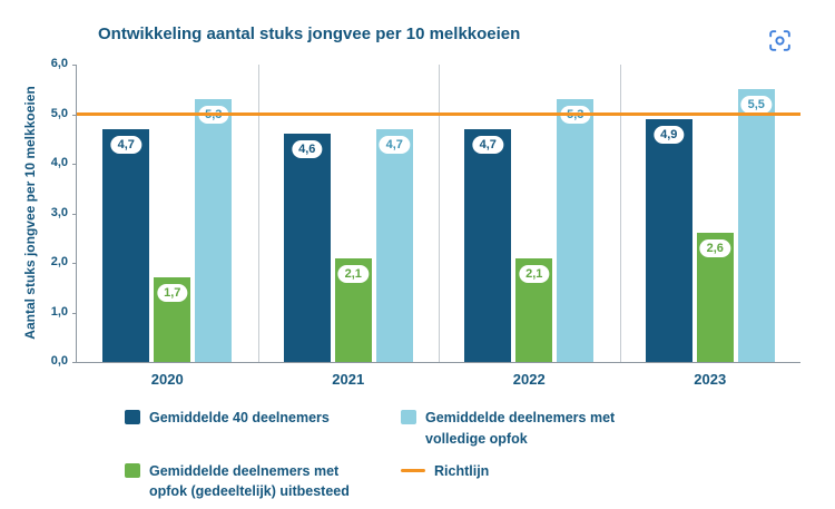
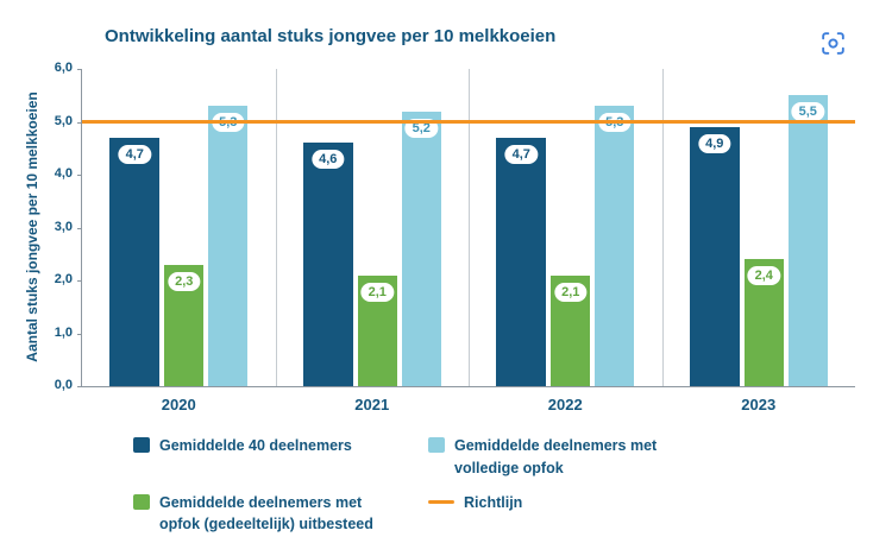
Gemiddelde deelnemers met opfok (gedeeltelijk) uitbesteed/2020: 1,7 -> 2,3
Gemiddelde deelnemers met volledige opfok/2021: 4,7 -> 5,2
Gemiddelde deelnemers met opfok (gedeeltelijk) uitbesteed/2023: 2,6 -> 2,4
